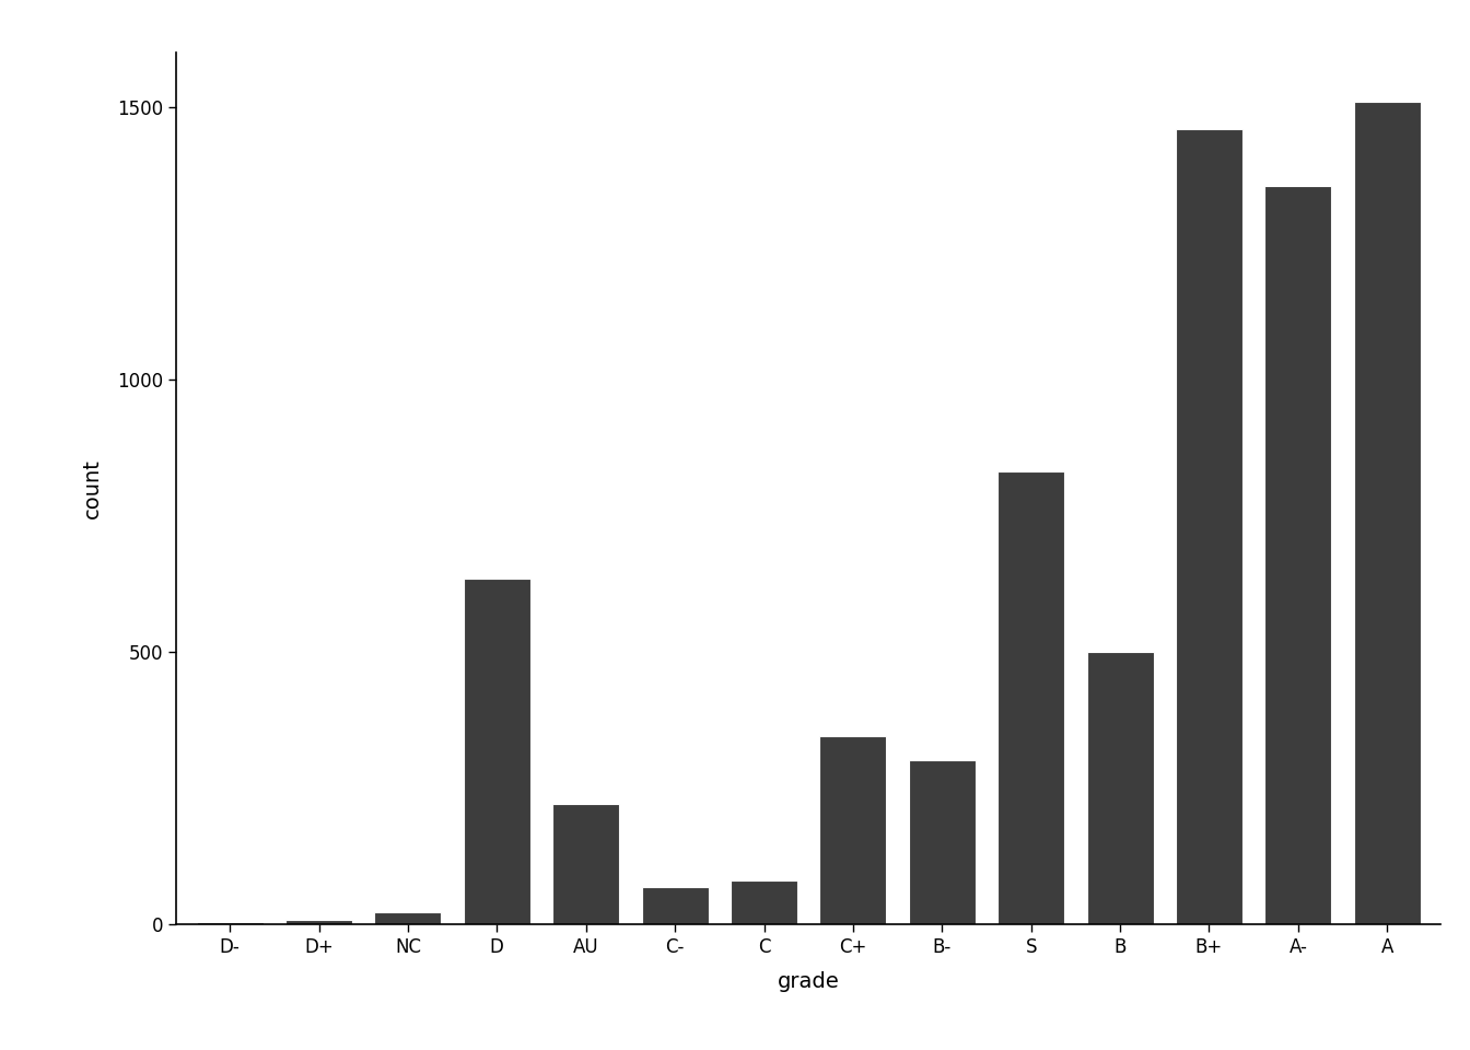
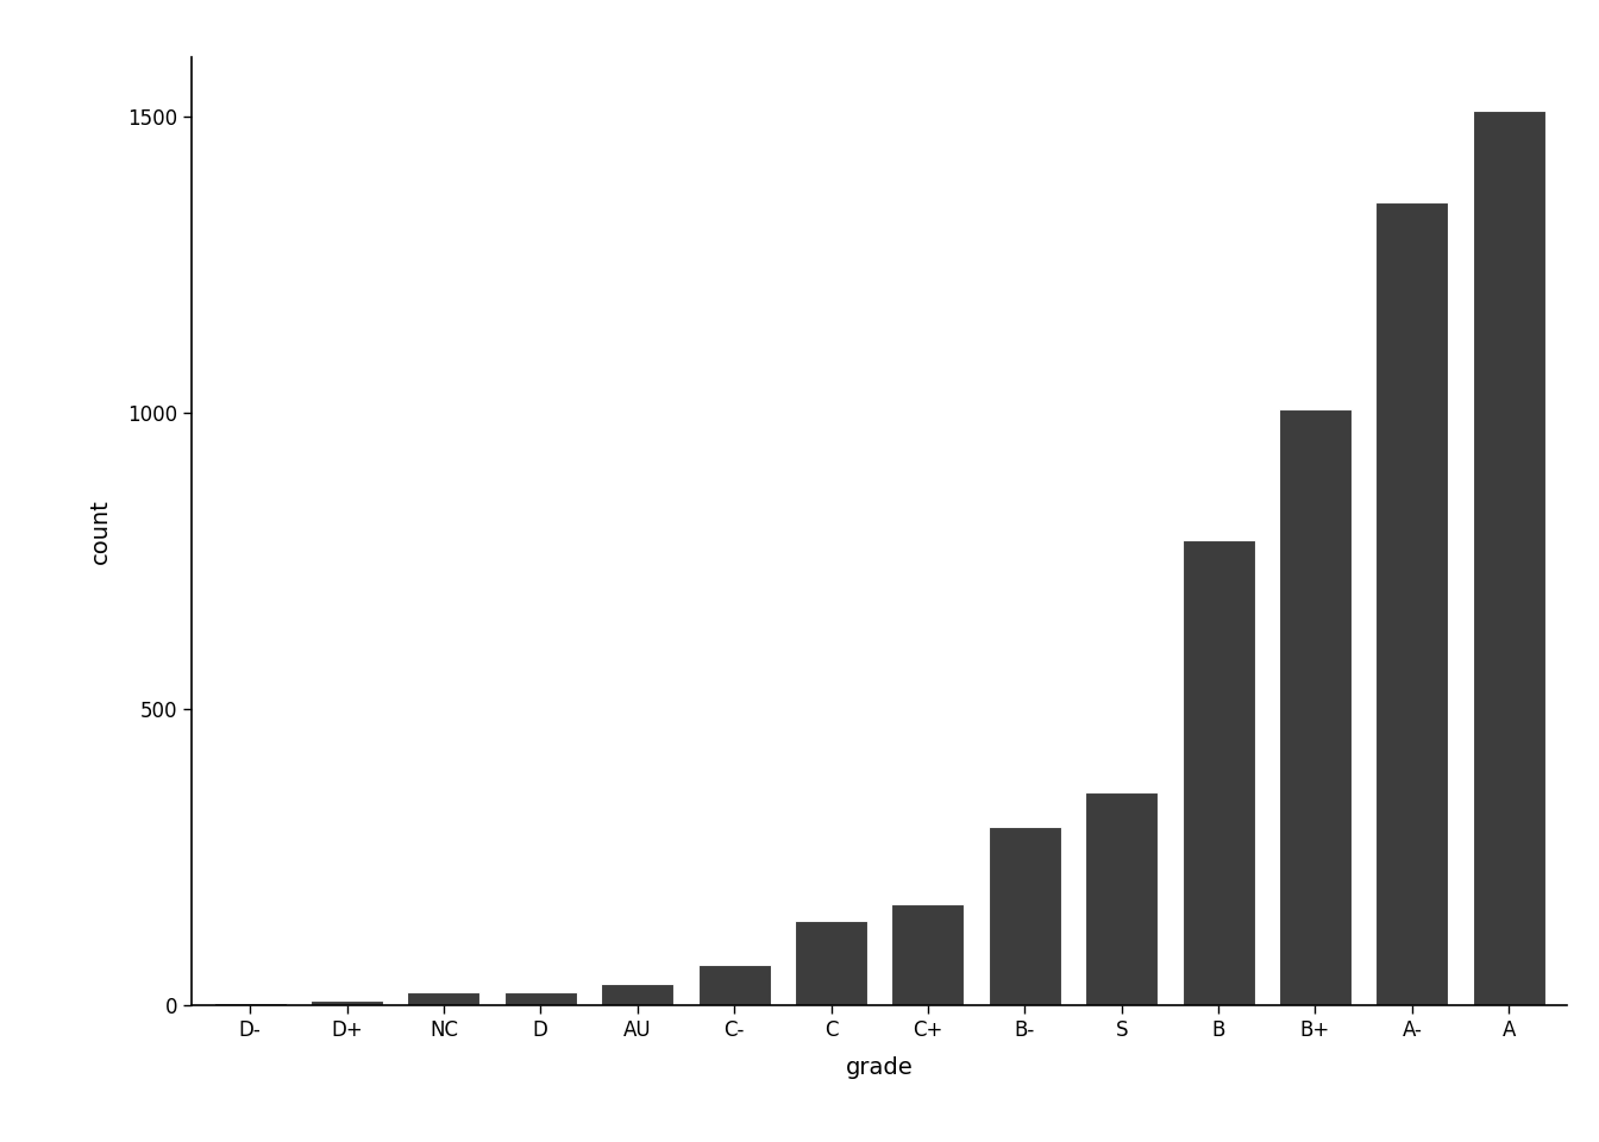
D: 635 -> 22
AU: 220 -> 35
C: 80 -> 143
C+: 345 -> 170
S: 830 -> 360
B: 500 -> 785
B+: 1460 -> 1005
